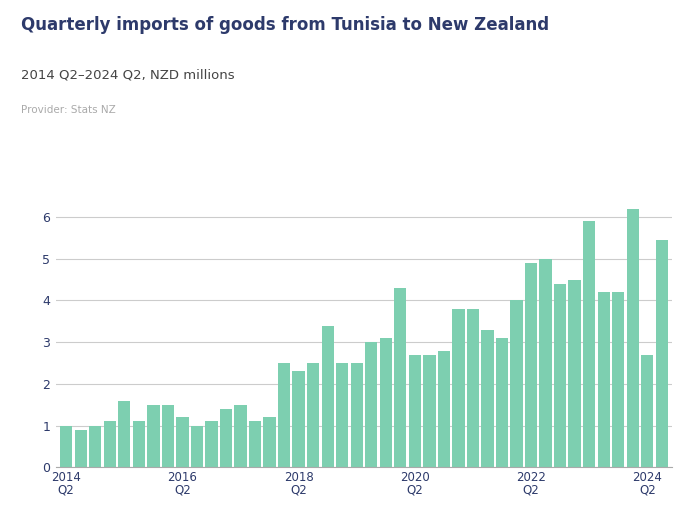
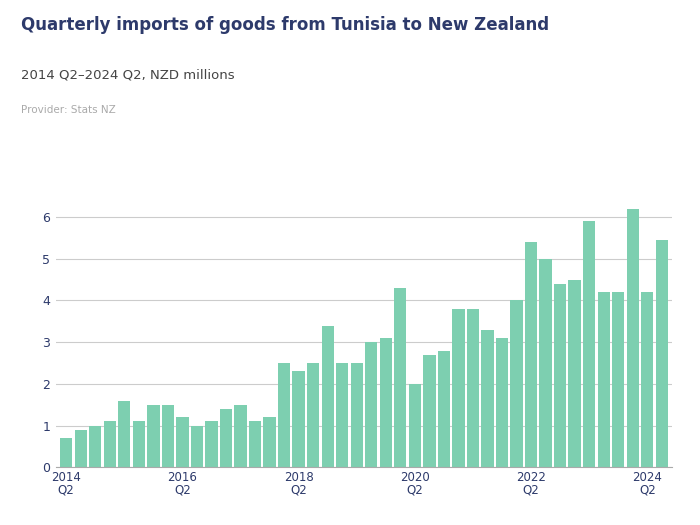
2014 Q2: 1.00 -> 0.70
2020 Q2: 2.70 -> 2.00
2022 Q2: 4.90 -> 5.40
2024 Q2: 2.70 -> 4.20
